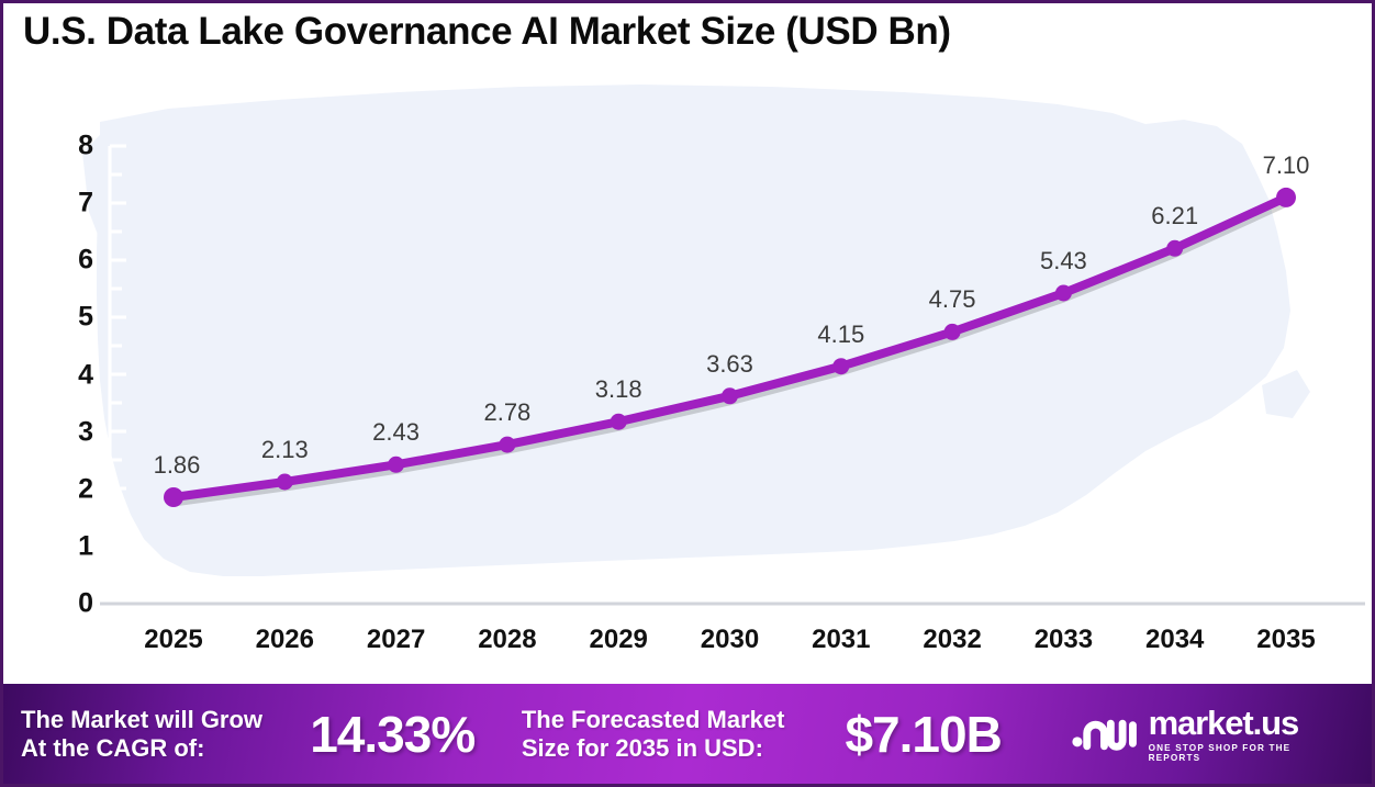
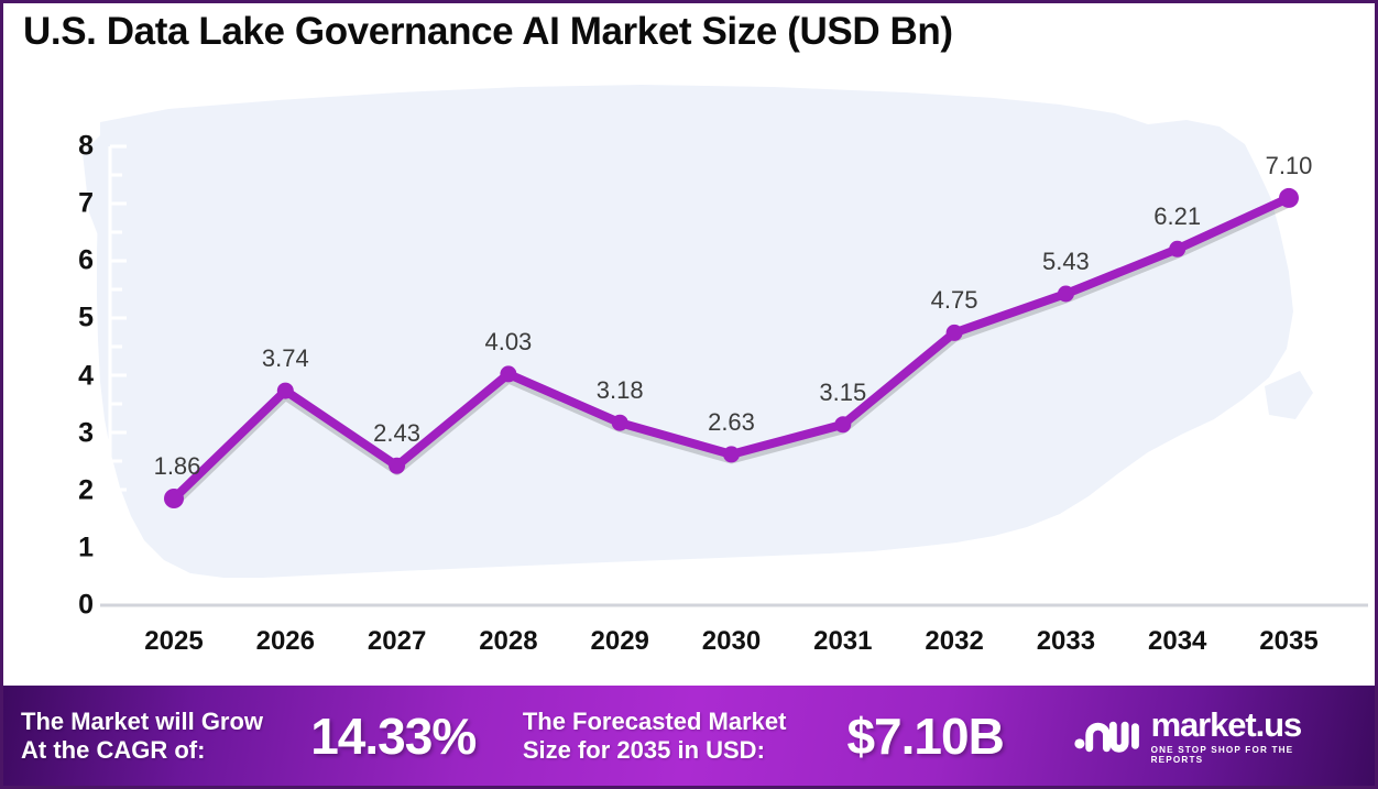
2026: 2.13 -> 3.74
2028: 2.78 -> 4.03
2030: 3.63 -> 2.63
2031: 4.15 -> 3.15
